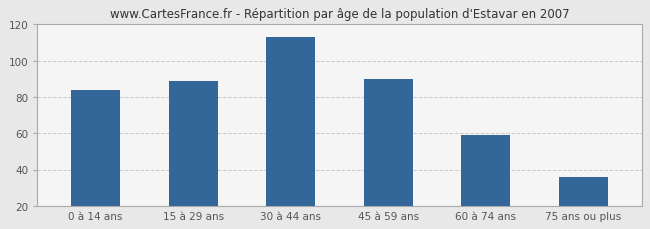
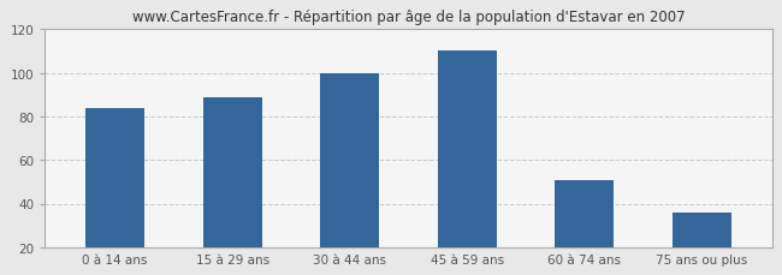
30 à 44 ans: 113 -> 100
45 à 59 ans: 90 -> 110
60 à 74 ans: 59 -> 51
